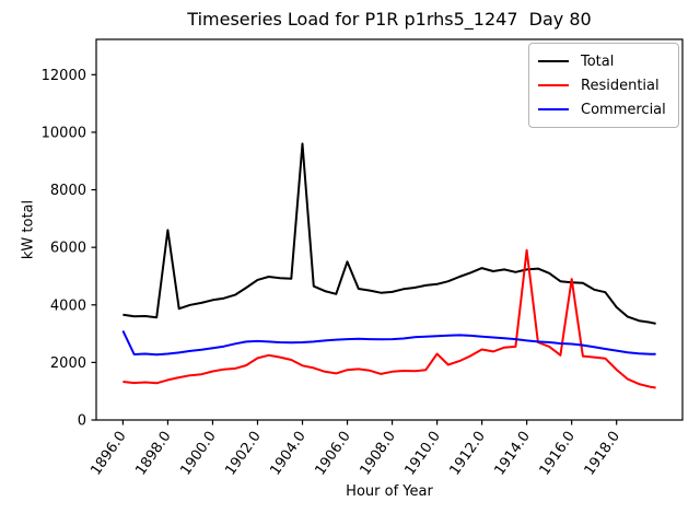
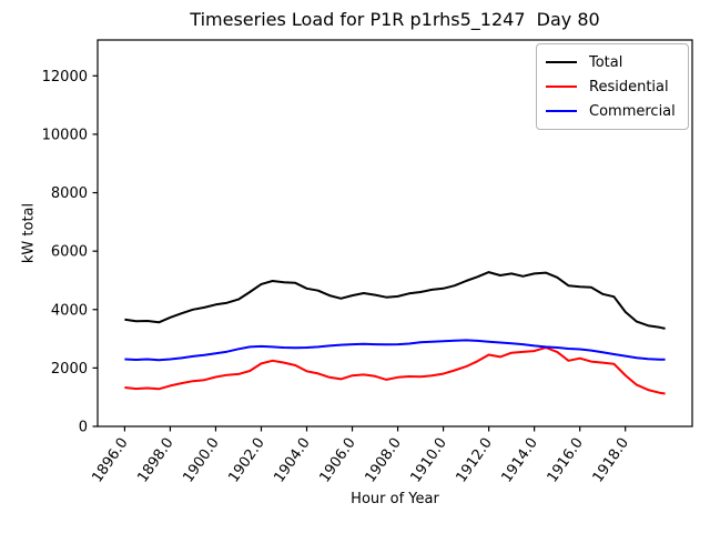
Commercial/1896.0: 3100 -> 2300
Total/1898.0: 6600 -> 3700
Total/1904.0: 9600 -> 4700
Total/1906.0: 5500 -> 4500
Residential/1910.0: 2300 -> 1800
Residential/1914.0: 5900 -> 2600
Residential/1916.0: 4900 -> 2300
